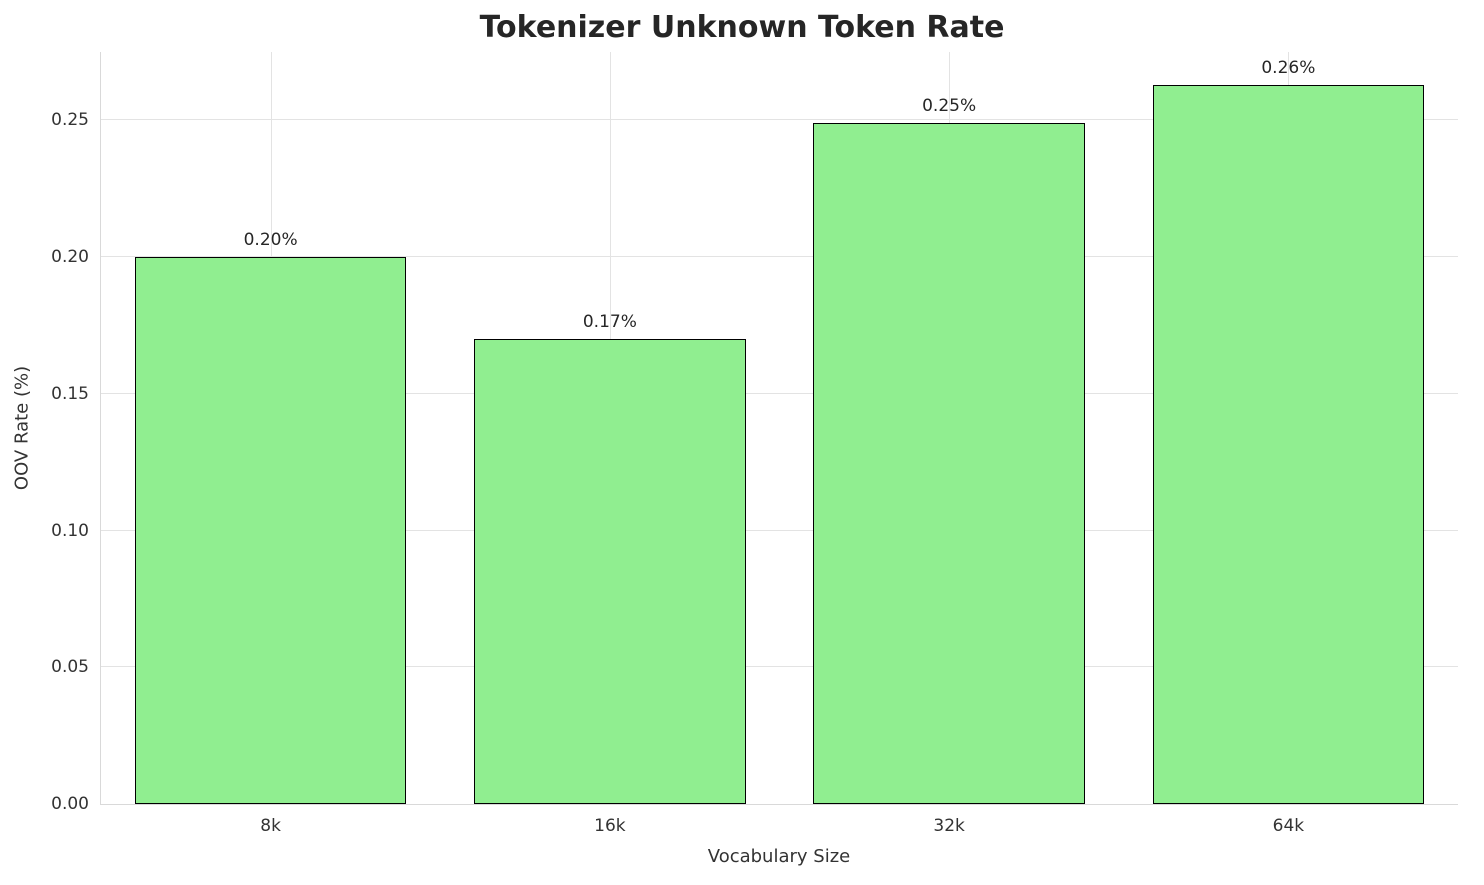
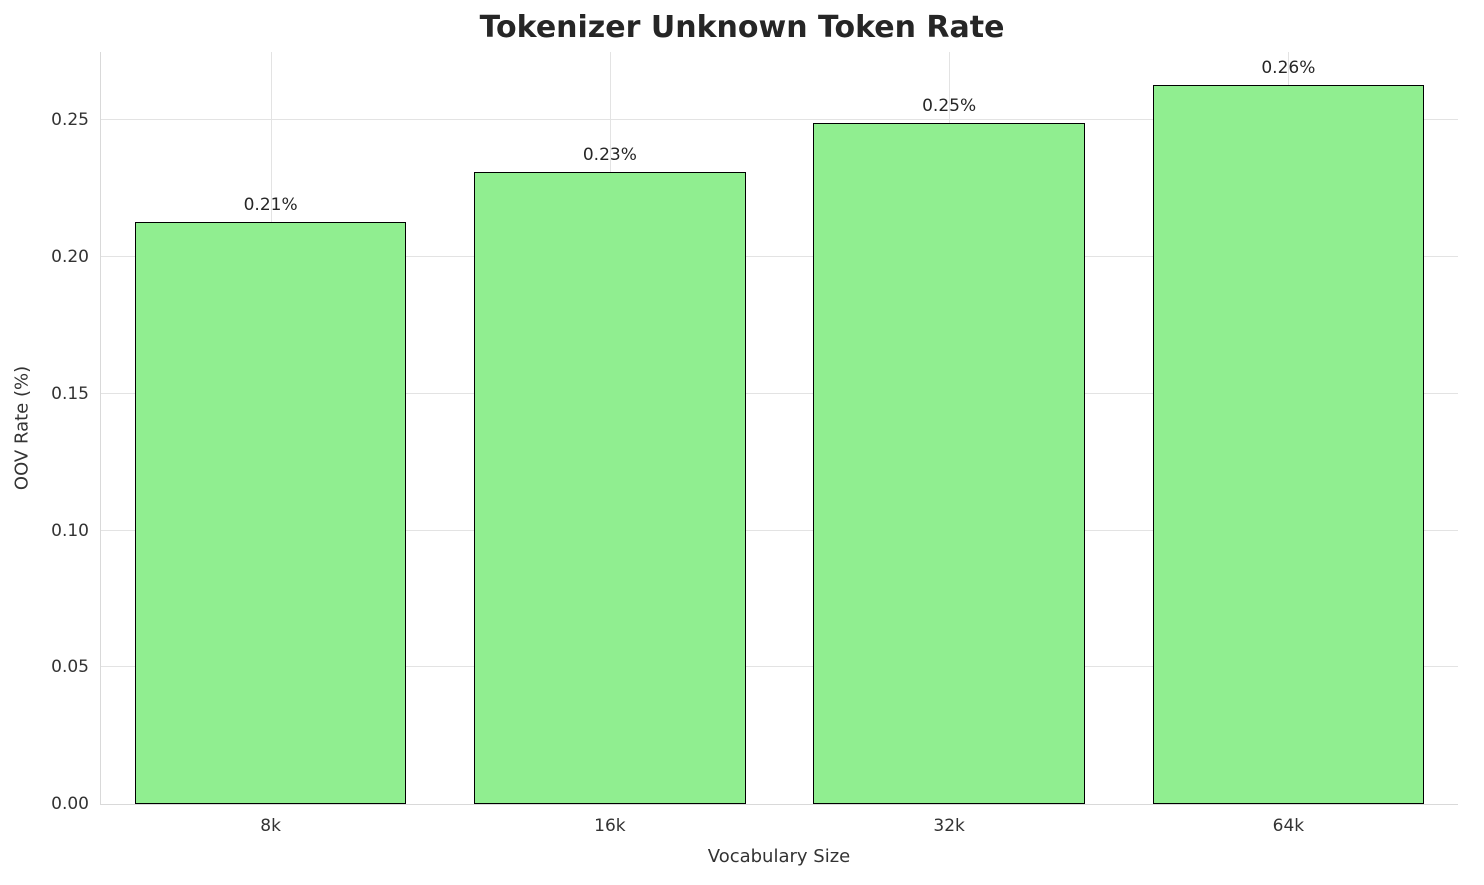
8k: 0.20% -> 0.21%
16k: 0.17% -> 0.23%
